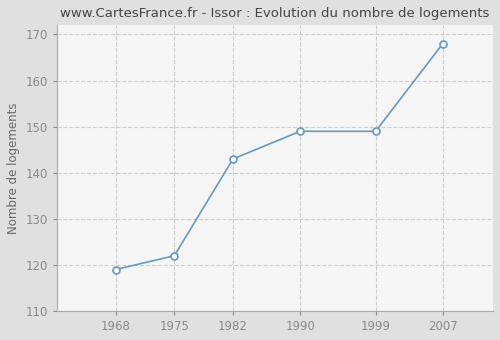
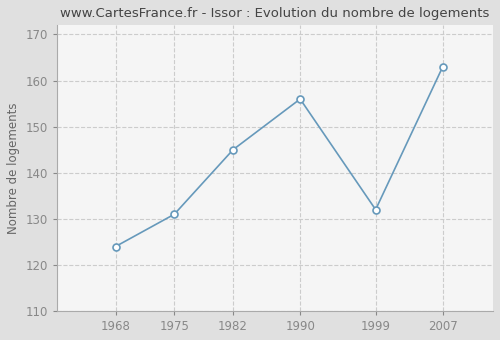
1968: 119 -> 124
1975: 122 -> 131
1982: 143 -> 145
1990: 149 -> 156
1999: 149 -> 132
2007: 168 -> 163
